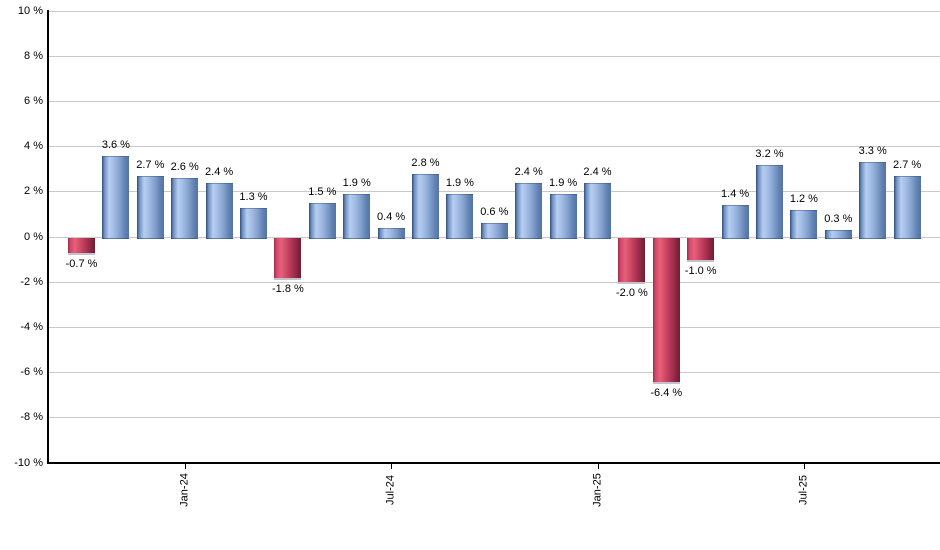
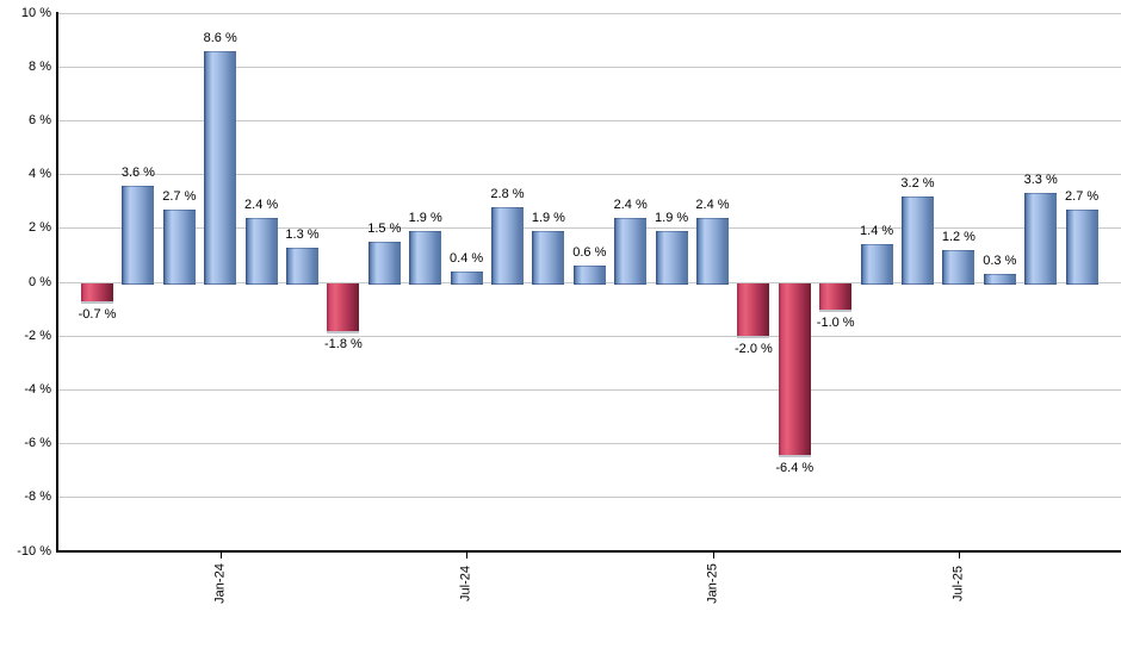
Jan-24: 2.6 -> 8.6
